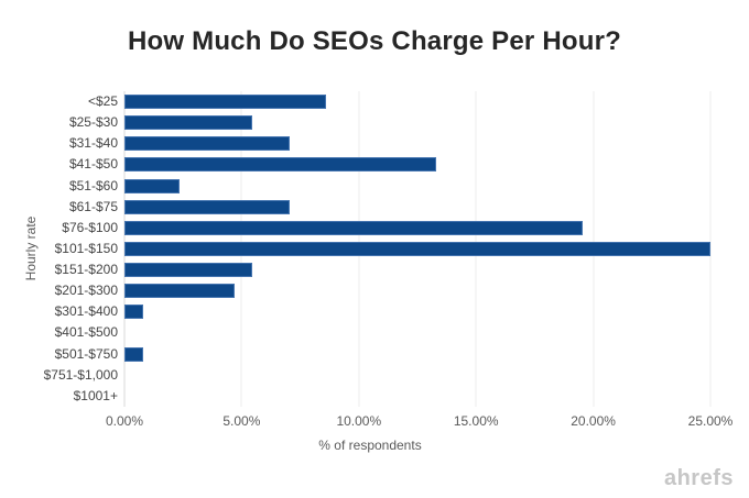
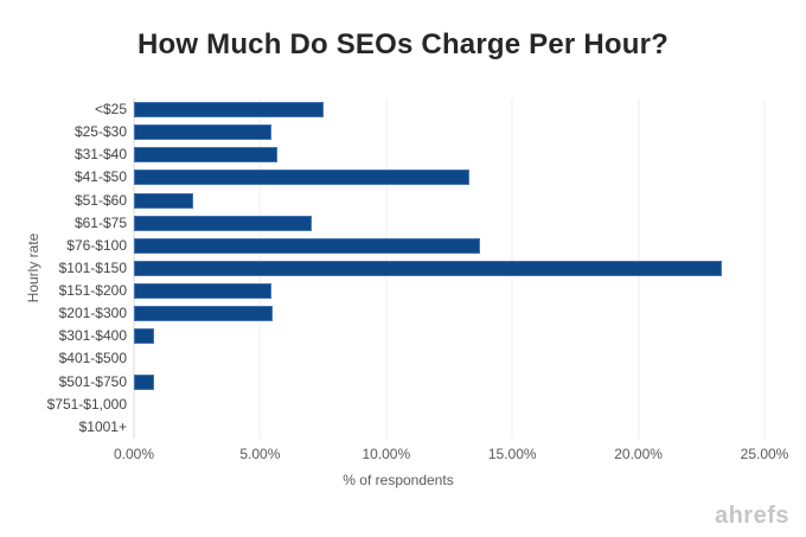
<$25: 8.6% -> 7.5%
$31-$40: 7.0% -> 5.7%
$76-$100: 19.5% -> 13.7%
$101-$150: 25.0% -> 23.3%
$201-$300: 4.7% -> 5.5%
